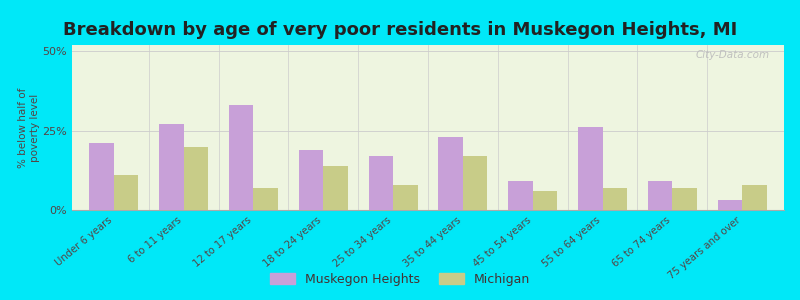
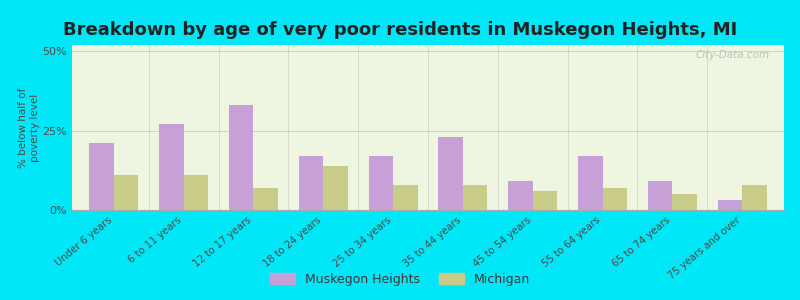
Michigan/6 to 11 years: 20% -> 11%
Muskegon Heights/18 to 24 years: 19% -> 17%
Michigan/35 to 44 years: 17% -> 8%
Muskegon Heights/55 to 64 years: 26% -> 17%
Michigan/65 to 74 years: 7% -> 5%
